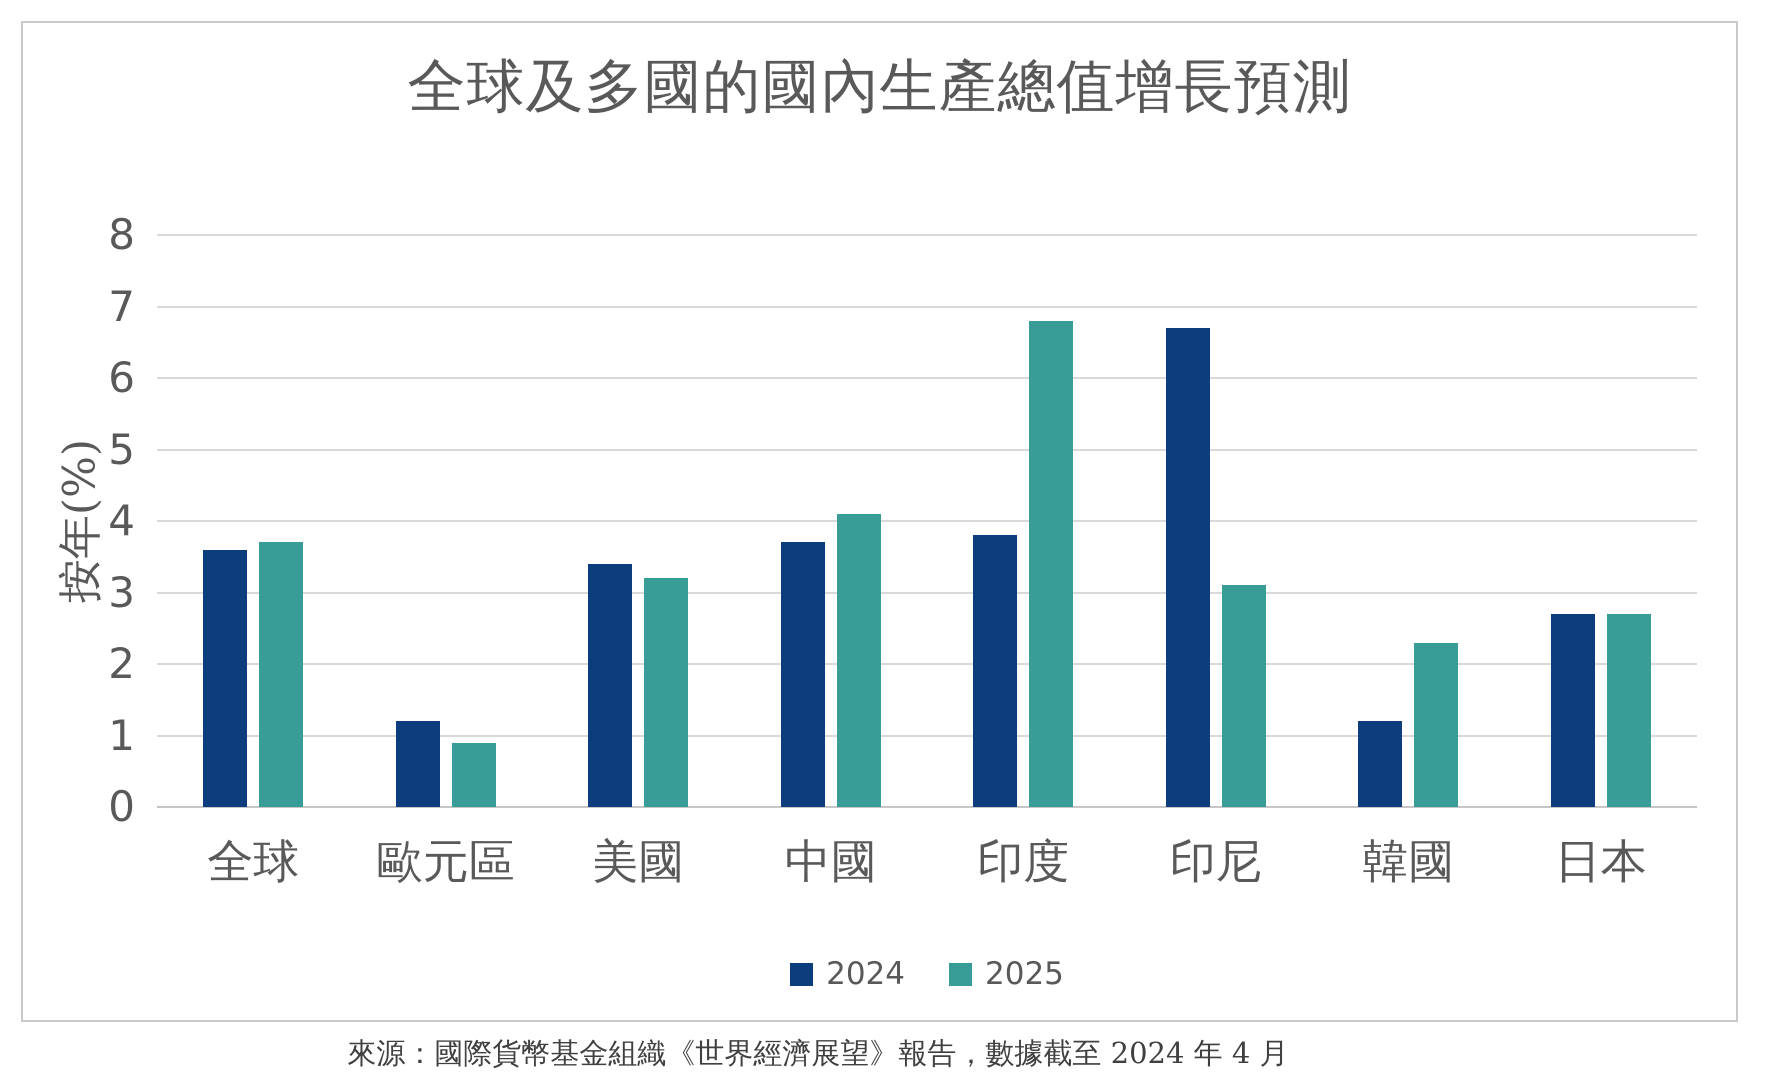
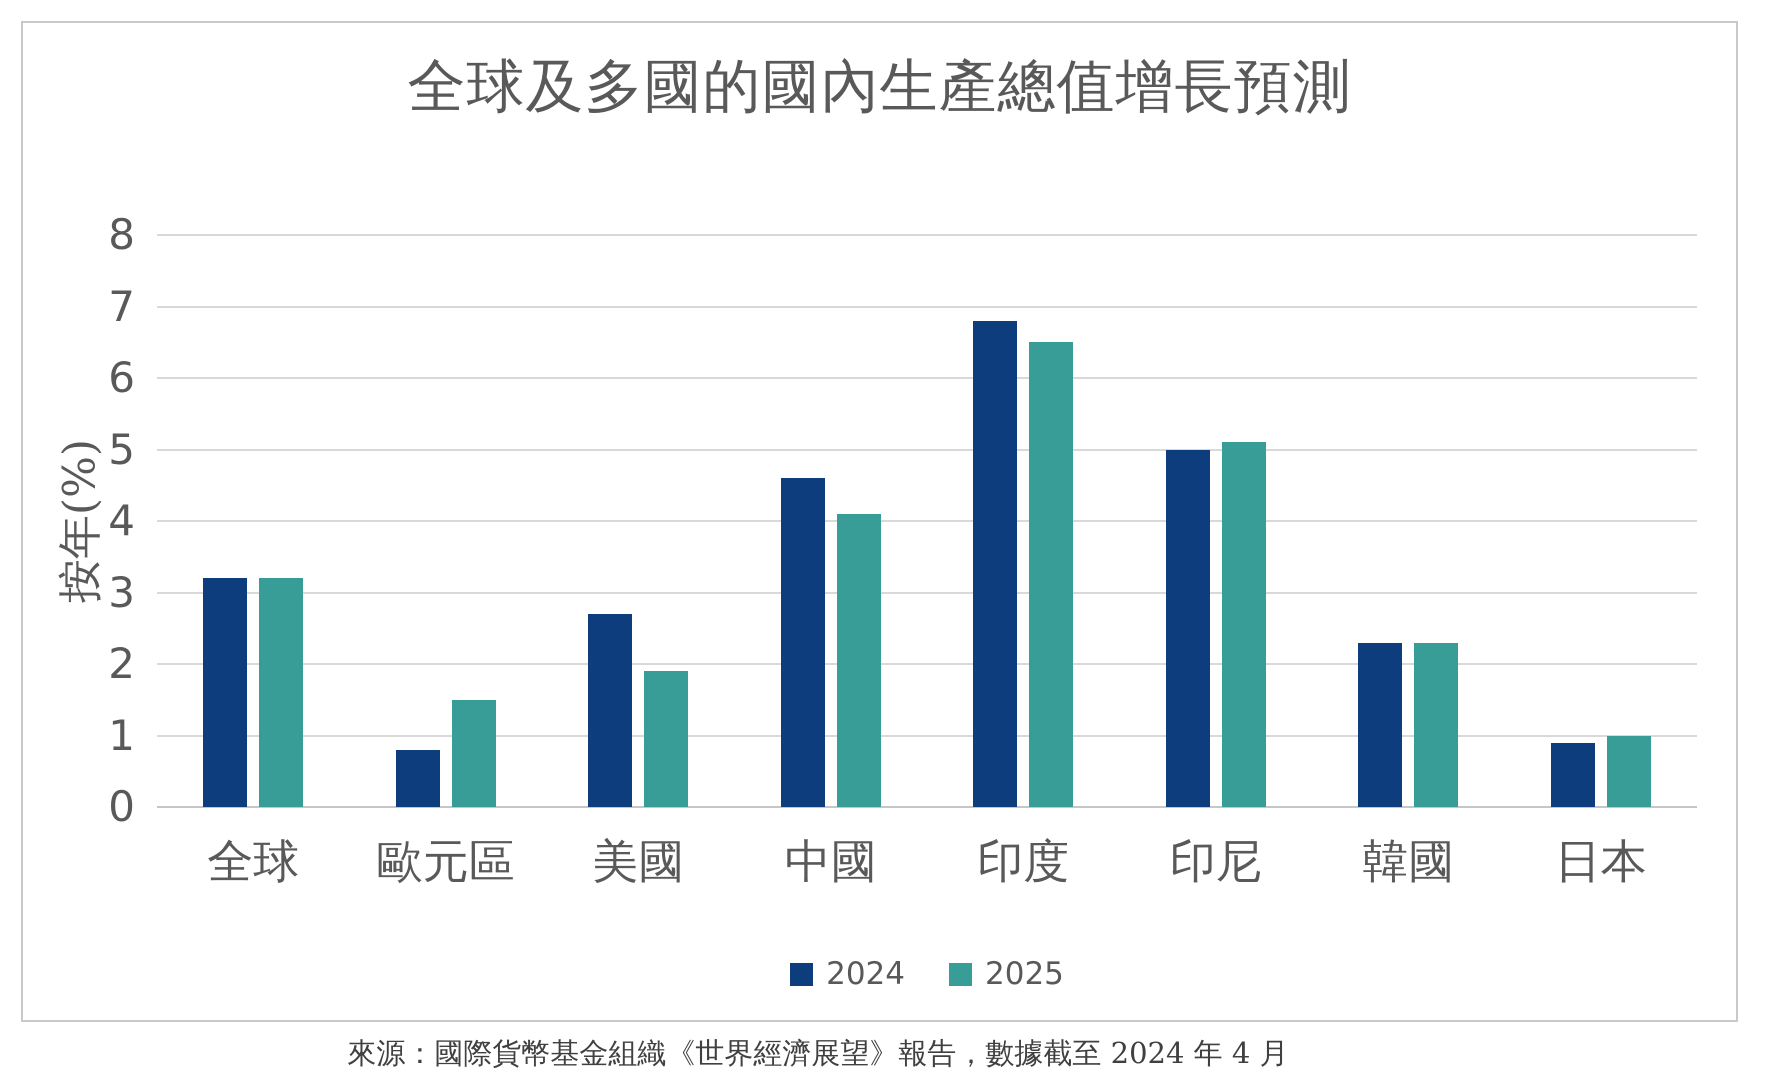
2024/全球: 3.6 -> 3.2
2025/全球: 3.7 -> 3.2
2024/歐元區: 1.2 -> 0.8
2025/歐元區: 0.9 -> 1.5
2024/美國: 3.4 -> 2.7
2025/美國: 3.2 -> 1.9
2024/中國: 3.7 -> 4.6
2024/印度: 3.8 -> 6.8
2025/印度: 6.8 -> 6.5
2024/印尼: 6.7 -> 5.0
2025/印尼: 3.1 -> 5.1
2024/韓國: 1.2 -> 2.3
2024/日本: 2.7 -> 0.9
2025/日本: 2.7 -> 1.0
